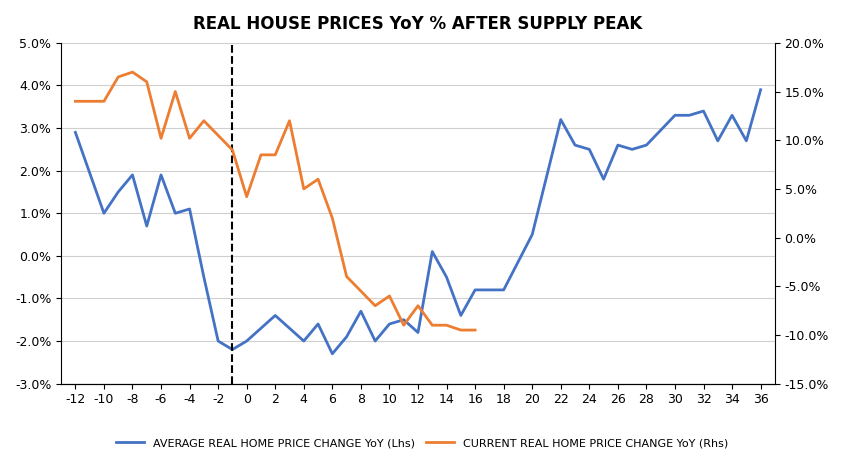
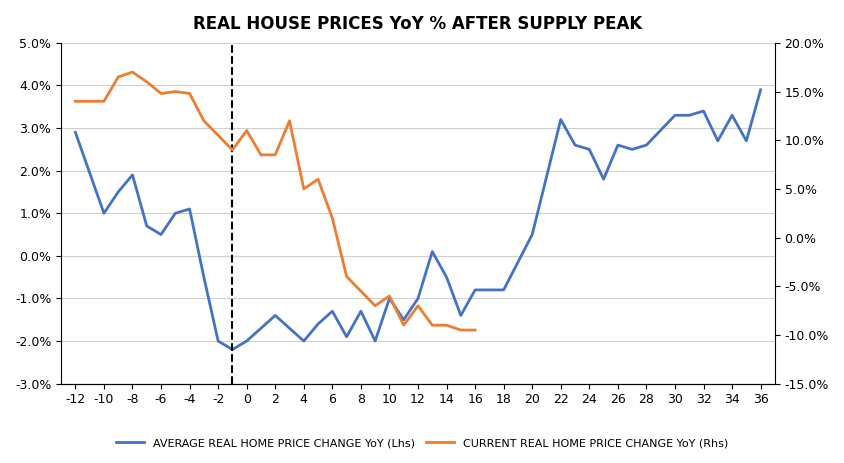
AVERAGE REAL HOME PRICE CHANGE YoY (Lhs)/-6: 1.9% -> 0.5%
CURRENT REAL HOME PRICE CHANGE YoY (Rhs)/-6: 10.2% -> 14.8%
CURRENT REAL HOME PRICE CHANGE YoY (Rhs)/-4: 10.2% -> 14.8%
CURRENT REAL HOME PRICE CHANGE YoY (Rhs)/0: 4.2% -> 11.0%
AVERAGE REAL HOME PRICE CHANGE YoY (Lhs)/6: -2.3% -> -1.3%
AVERAGE REAL HOME PRICE CHANGE YoY (Lhs)/10: -1.6% -> -1.0%
AVERAGE REAL HOME PRICE CHANGE YoY (Lhs)/12: -1.8% -> -1.0%
